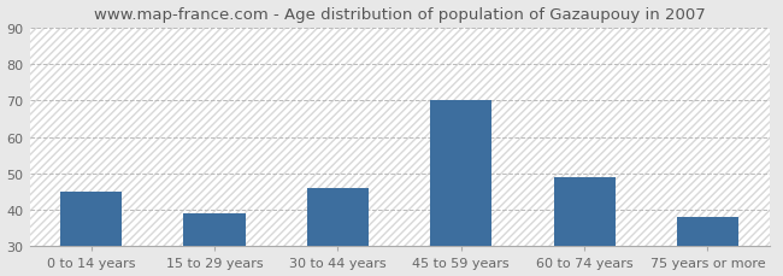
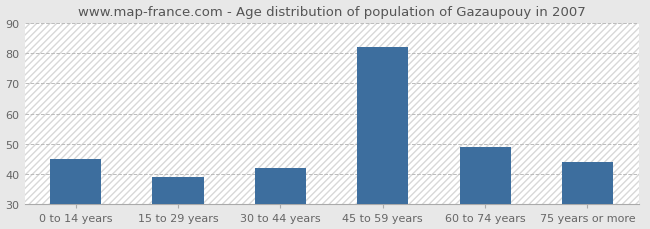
30 to 44 years: 46 -> 42
45 to 59 years: 70 -> 82
75 years or more: 38 -> 44
